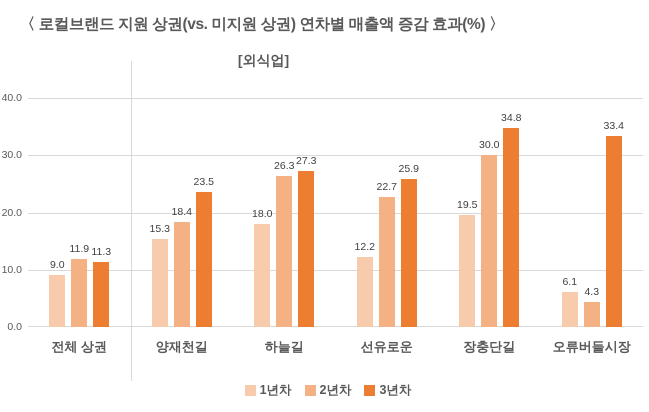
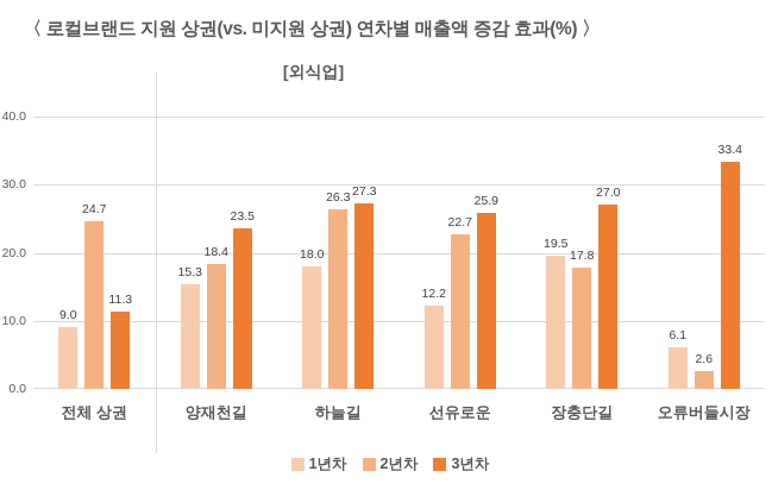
2년차/전체 상권: 11.9 -> 24.7
2년차/장충단길: 30.0 -> 17.8
3년차/장충단길: 34.8 -> 27.0
2년차/오류버들시장: 4.3 -> 2.6
